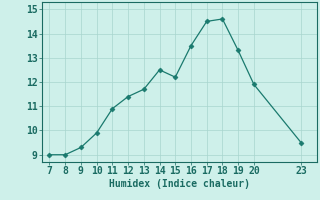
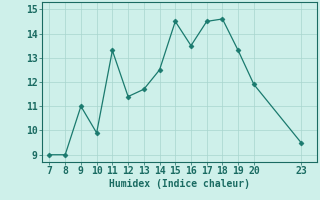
9: 9.3 -> 11.0
11: 10.9 -> 13.3
15: 12.2 -> 14.5
